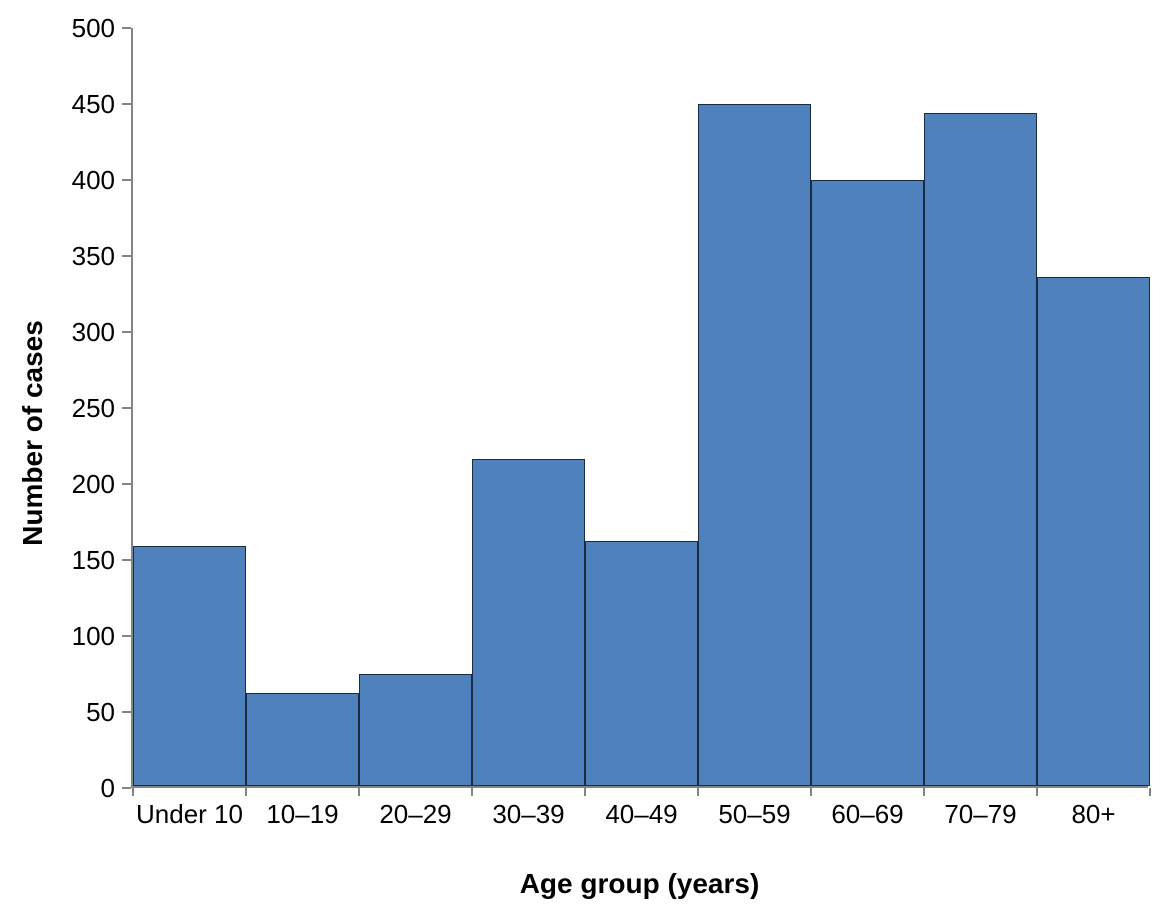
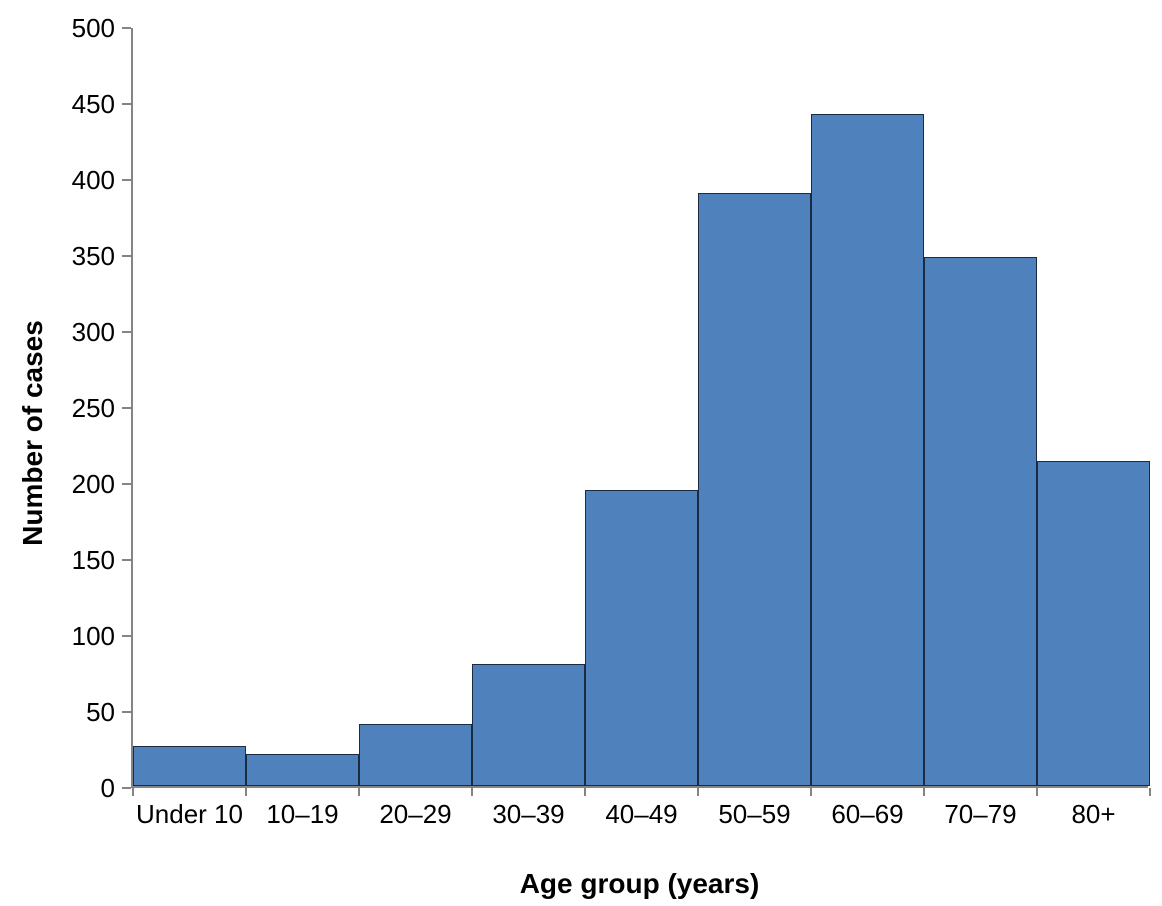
Under 10: 158 -> 26
10–19: 61 -> 21
20–29: 74 -> 41
30–39: 215 -> 80
40–49: 161 -> 195
50–59: 449 -> 390
60–69: 399 -> 442
70–79: 443 -> 348
80+: 335 -> 214
